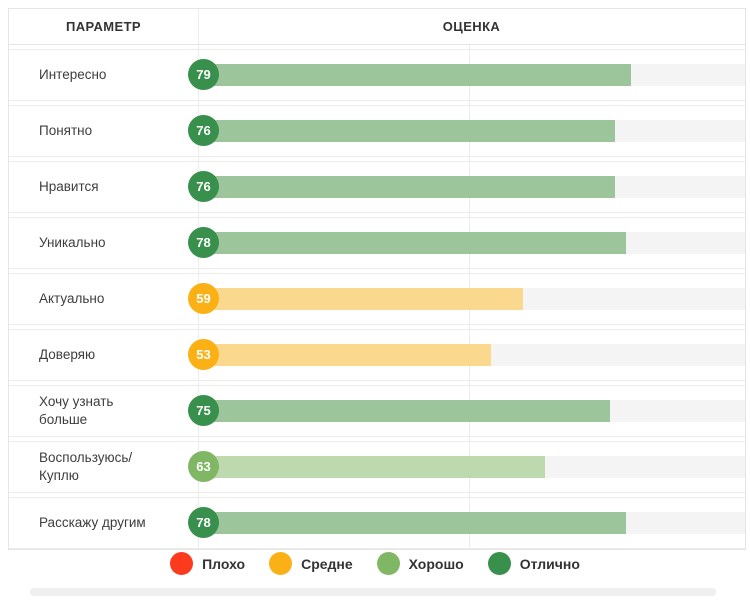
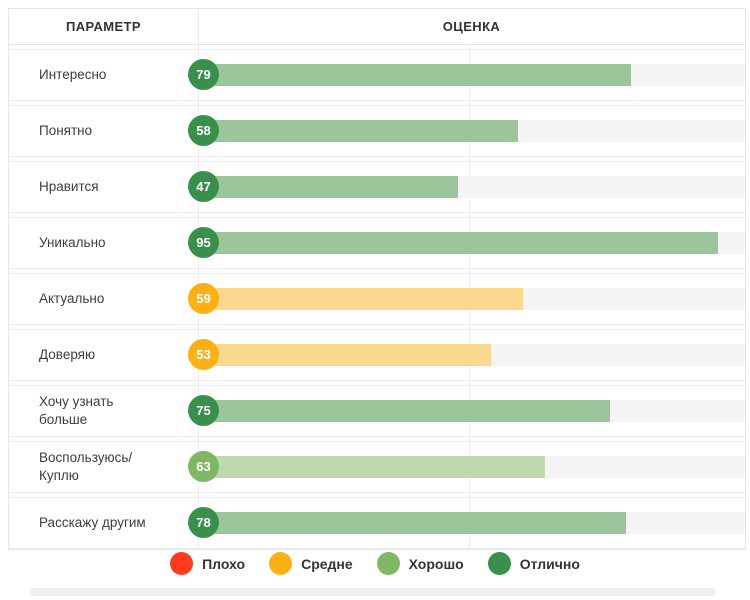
Понятно: 76 -> 58
Нравится: 76 -> 47
Уникально: 78 -> 95
